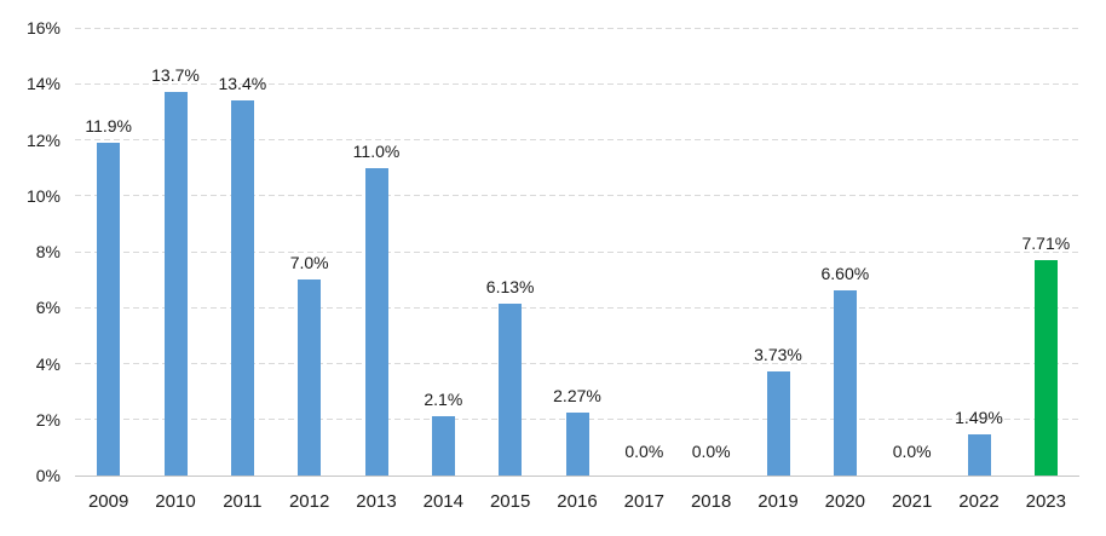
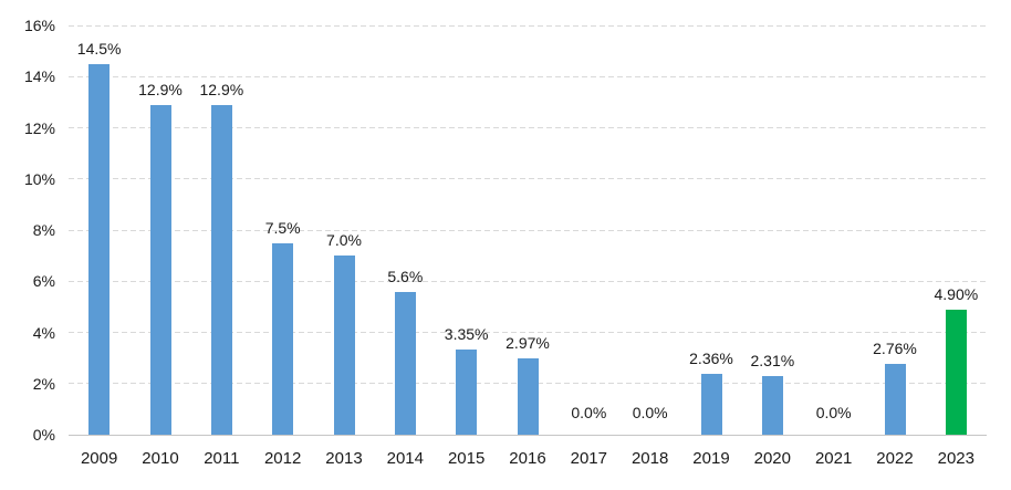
2009: 11.9% -> 14.5%
2010: 13.7% -> 12.9%
2011: 13.4% -> 12.9%
2012: 7.0% -> 7.5%
2013: 11.0% -> 7.0%
2014: 2.1% -> 5.6%
2015: 6.13% -> 3.35%
2016: 2.27% -> 2.97%
2019: 3.73% -> 2.36%
2020: 6.60% -> 2.31%
2022: 1.49% -> 2.76%
2023: 7.71% -> 4.90%
